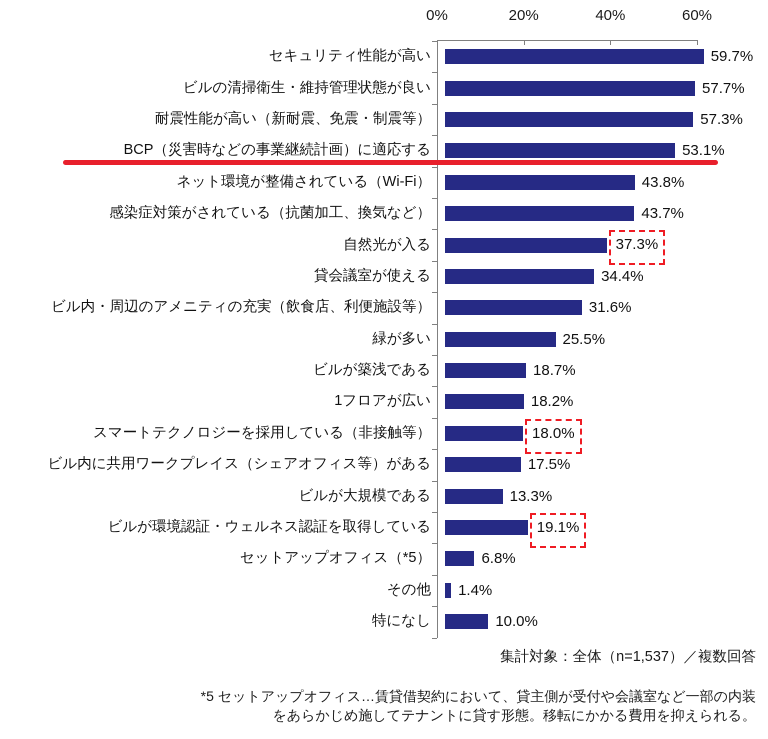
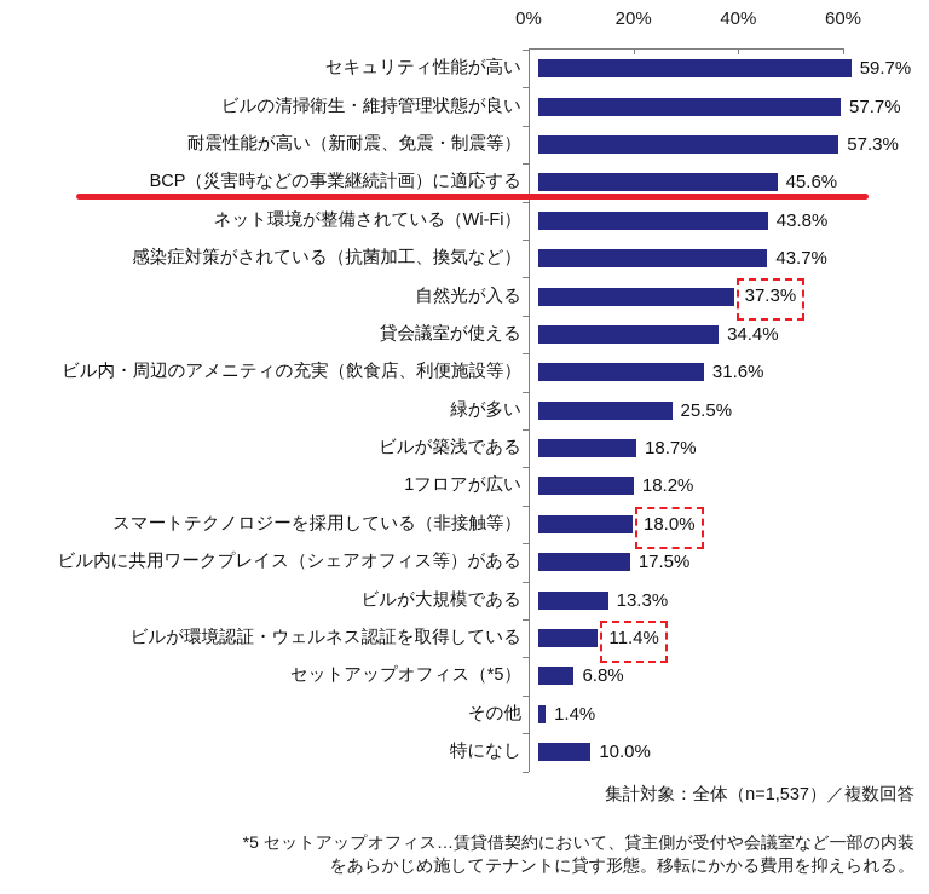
BCP（災害時などの事業継続計画）に適応する: 53.1% -> 45.6%
ビルが環境認証・ウェルネス認証を取得している: 19.1% -> 11.4%
